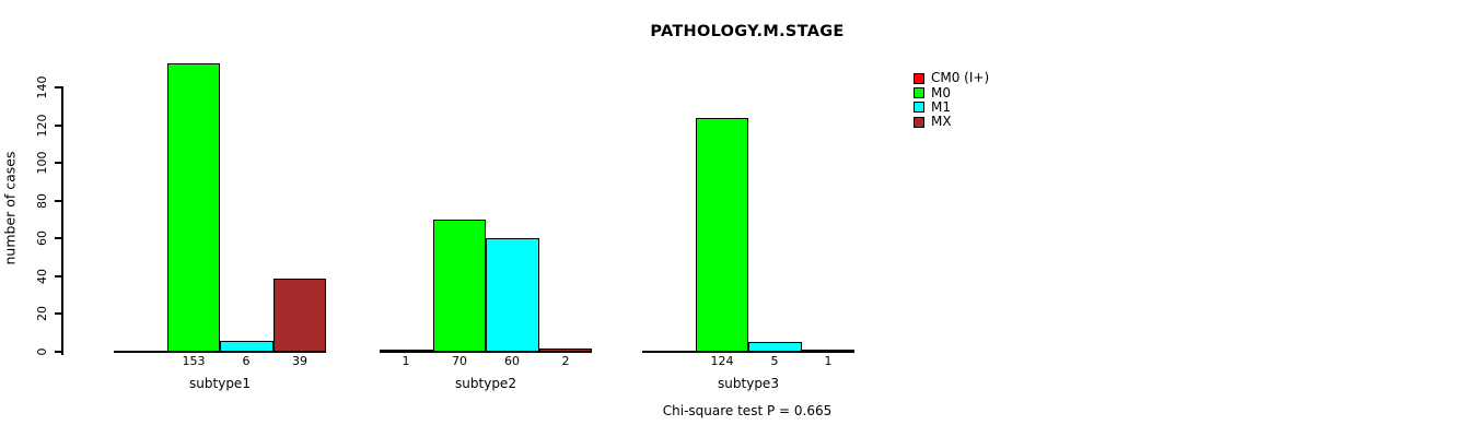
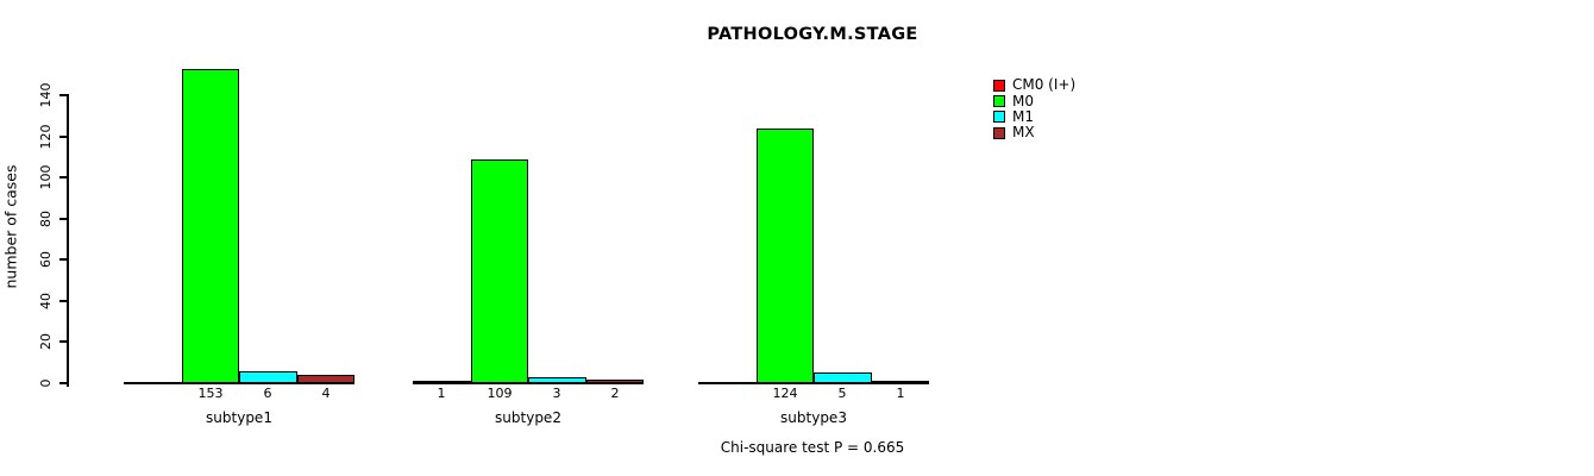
MX/subtype1: 39 -> 4
M0/subtype2: 70 -> 109
M1/subtype2: 60 -> 3
